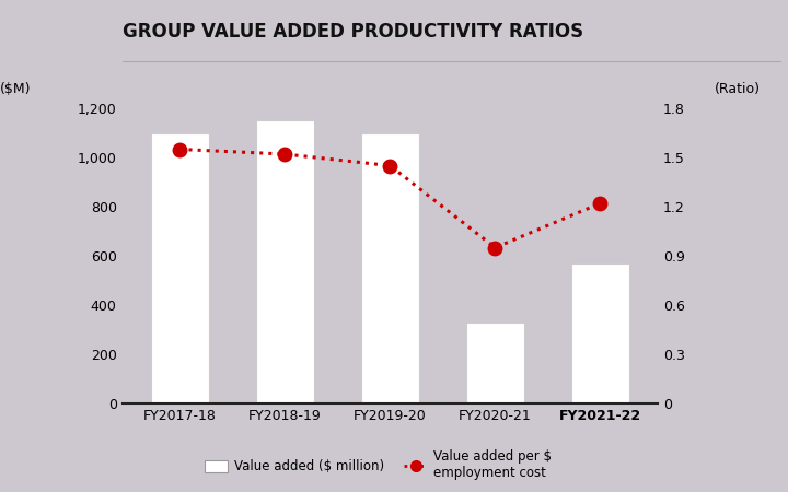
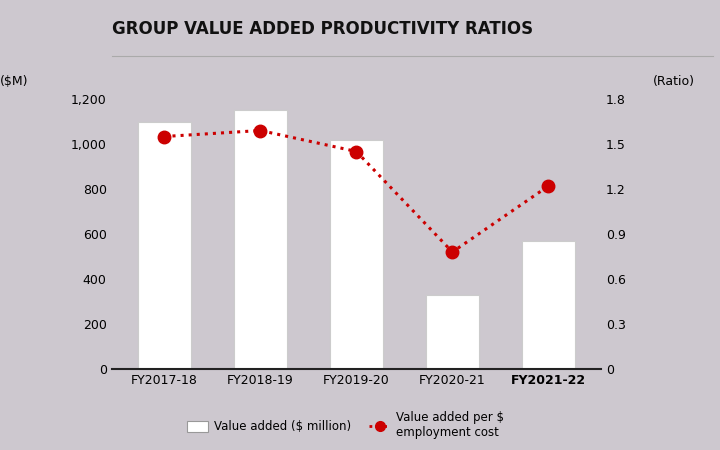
Value added per $ employment cost/FY2018-19: 1.52 -> 1.59
Value added ($ million)/FY2019-20: 1,100 -> 1,020
Value added per $ employment cost/FY2020-21: 0.95 -> 0.78
